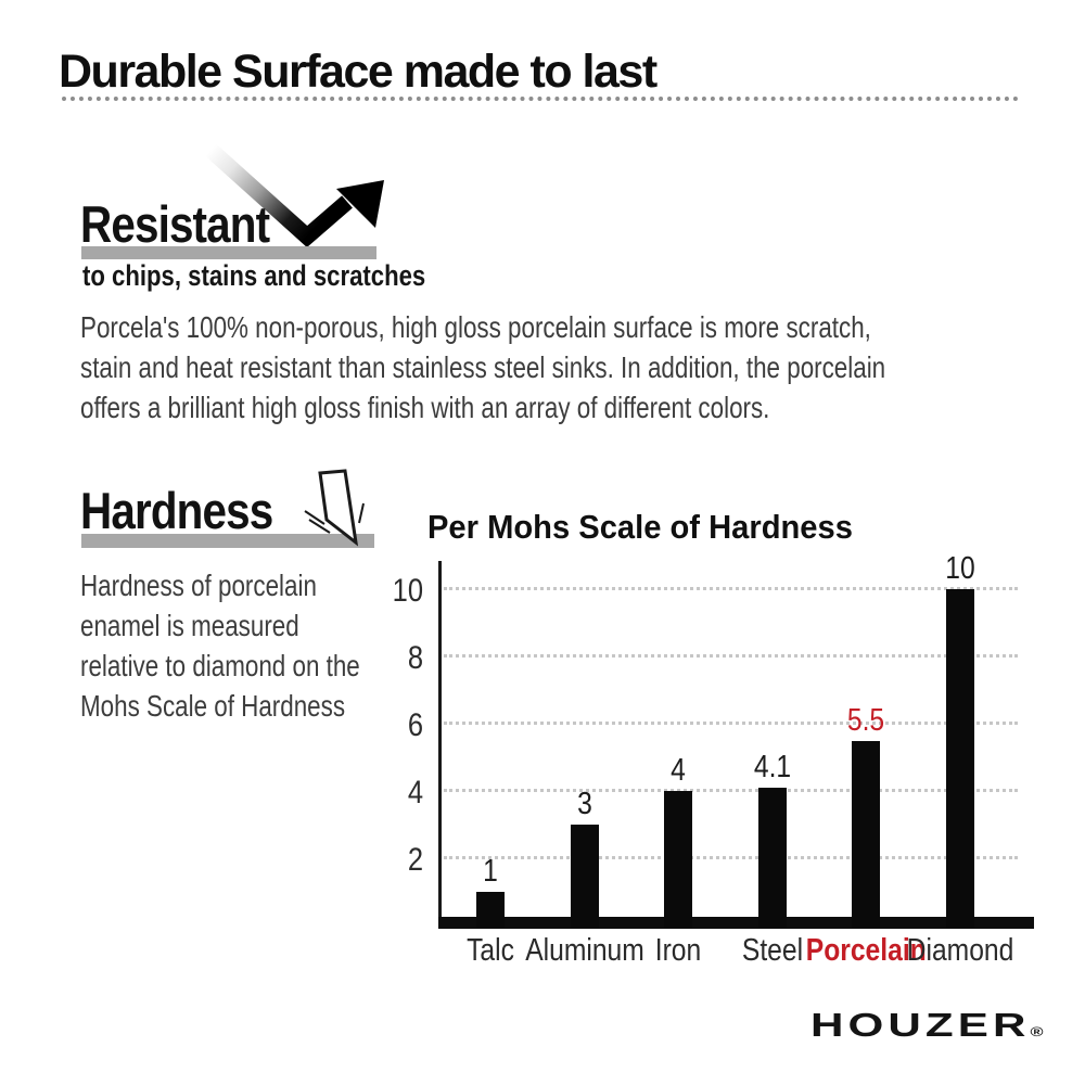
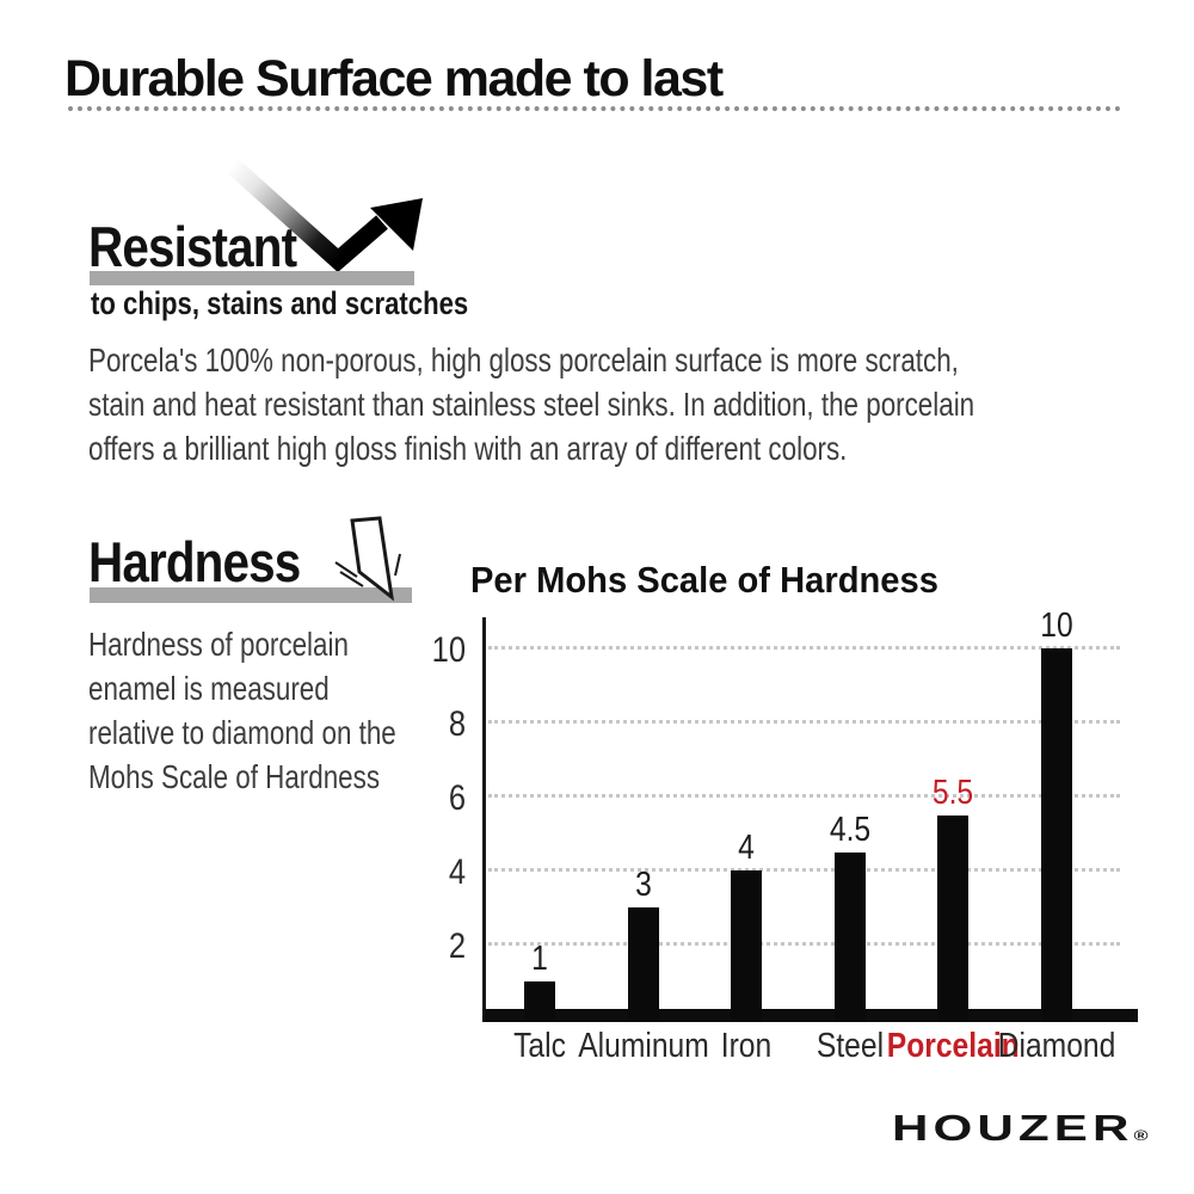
Steel: 4.1 -> 4.5
